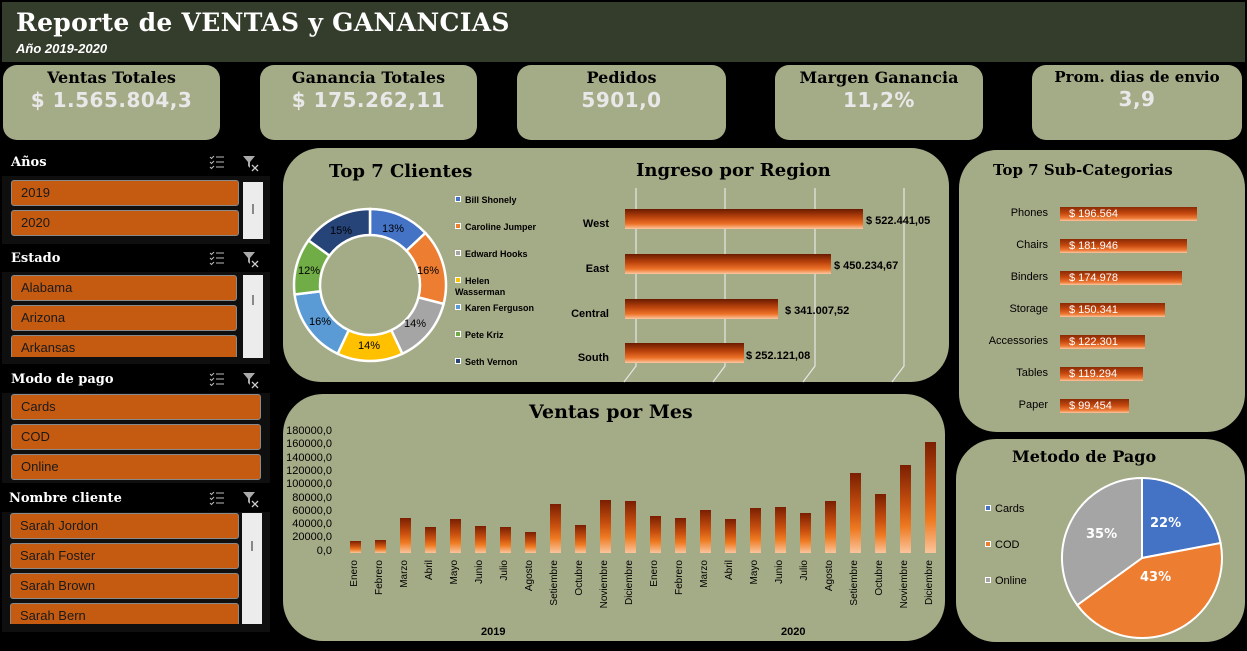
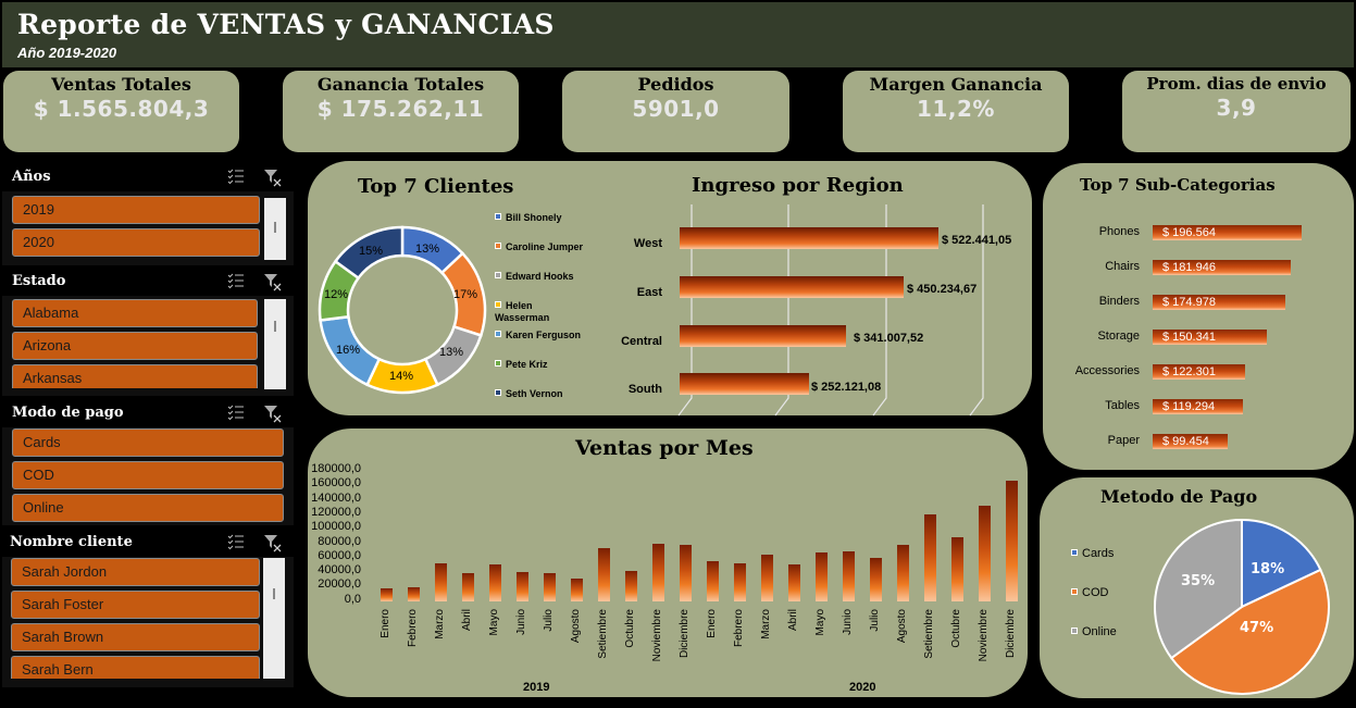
Top 7 Clientes/Caroline Jumper: 16% -> 17%
Top 7 Clientes/Edward Hooks: 14% -> 13%
Metodo de Pago/Cards: 22% -> 18%
Metodo de Pago/COD: 43% -> 47%
